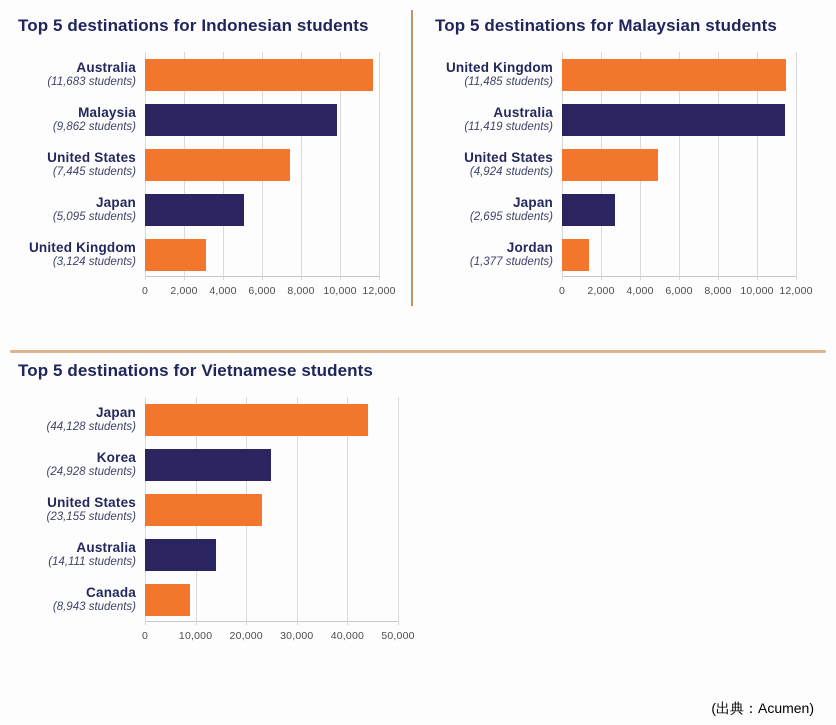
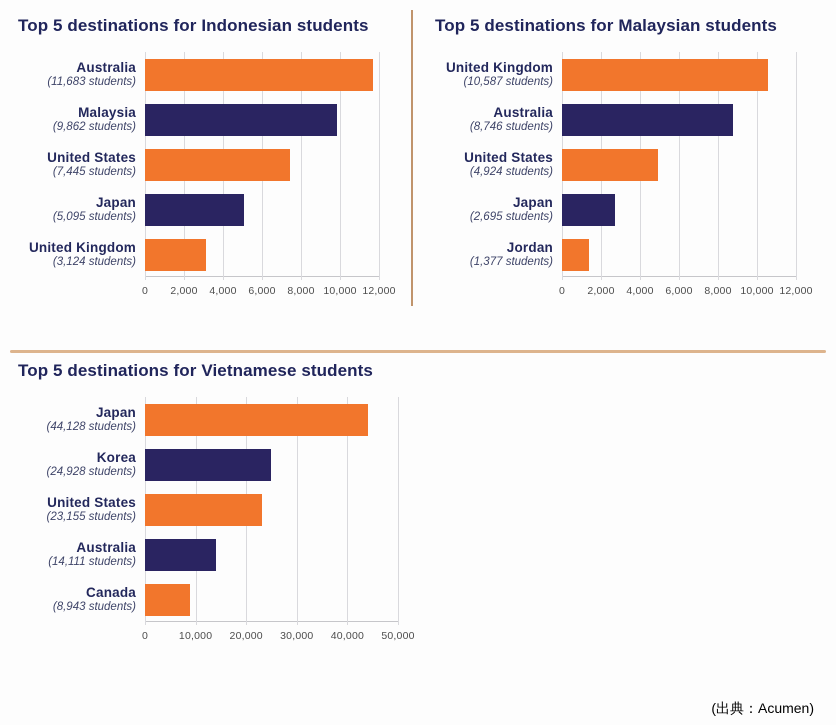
Top 5 destinations for Malaysian students/United Kingdom: 11,485 -> 10,587
Top 5 destinations for Malaysian students/Australia: 11,419 -> 8,746
